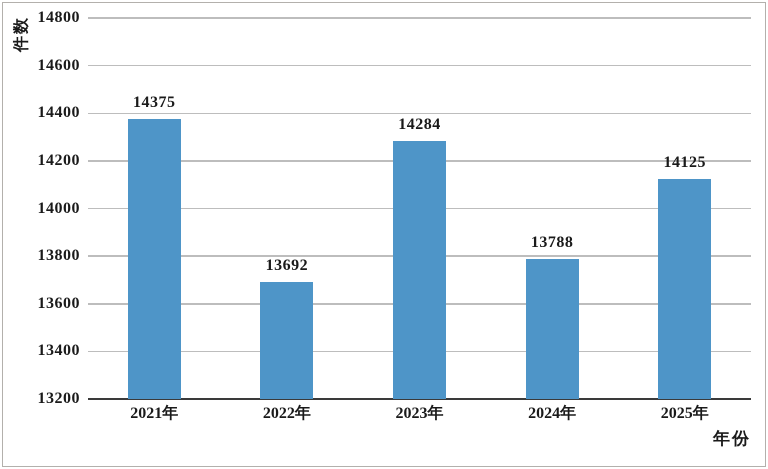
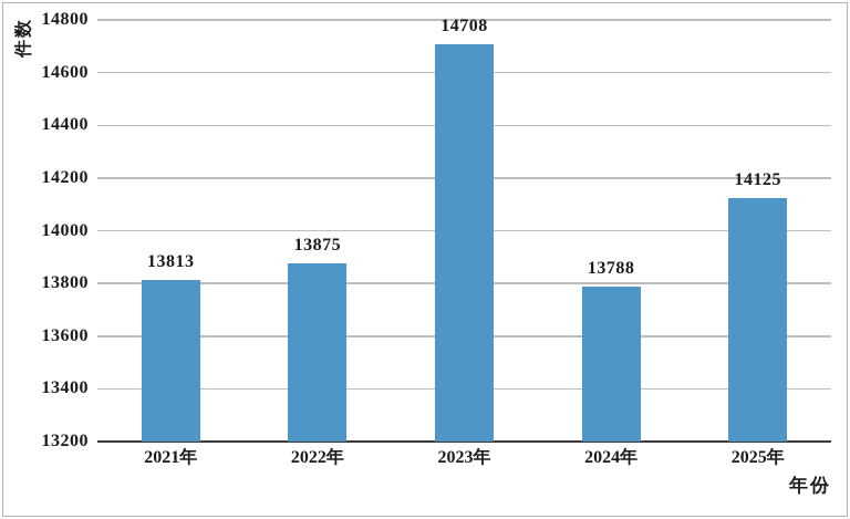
2021年: 14375 -> 13813
2022年: 13692 -> 13875
2023年: 14284 -> 14708
